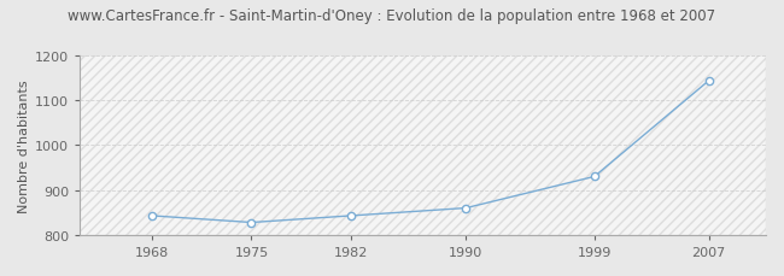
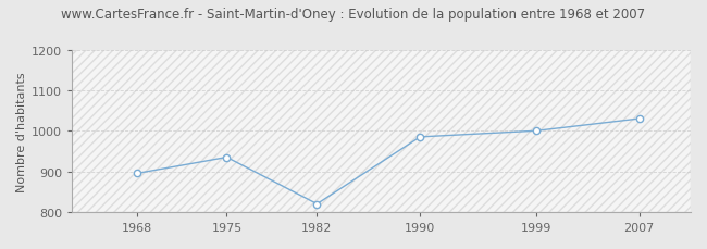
1968: 843 -> 895
1975: 828 -> 935
1982: 843 -> 820
1990: 860 -> 985
1999: 930 -> 1000
2007: 1143 -> 1030
